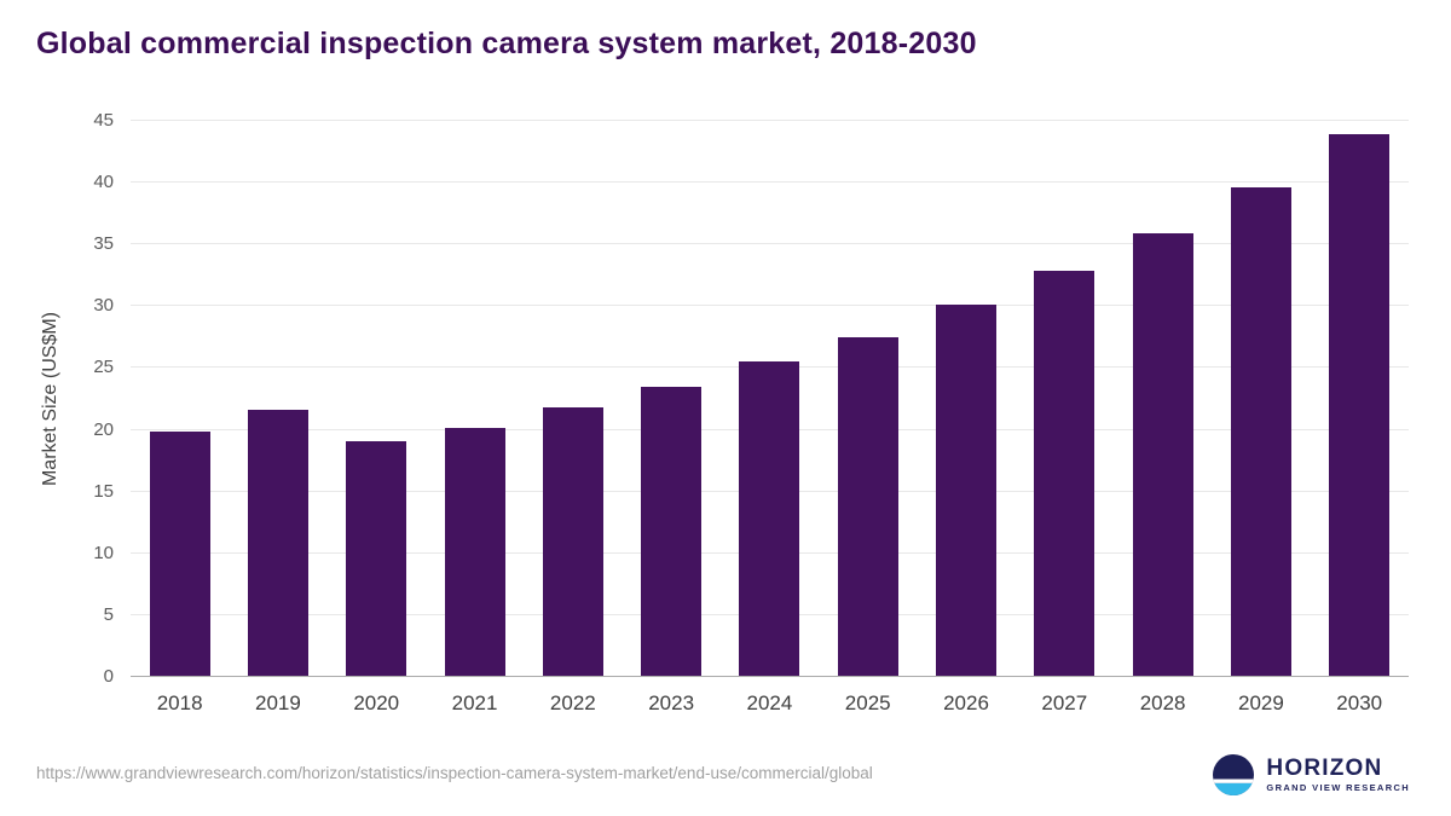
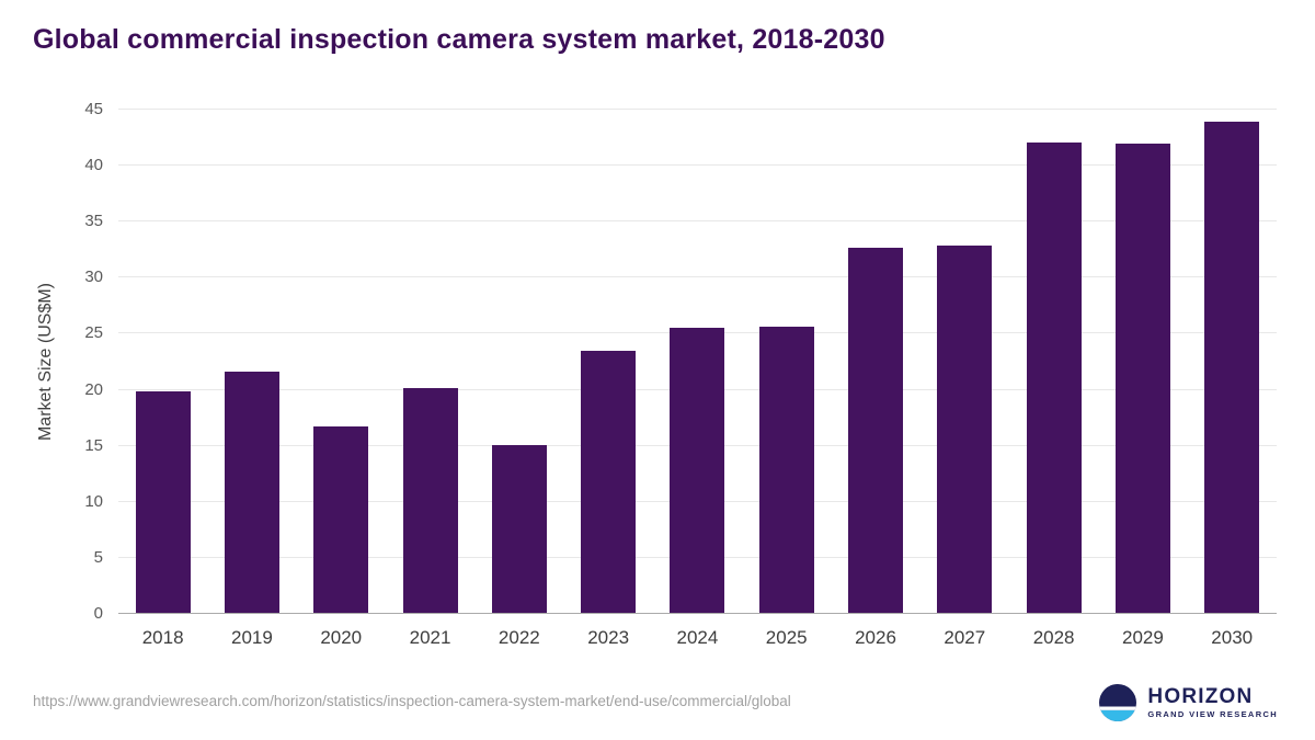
2020: 19.1 -> 16.7
2022: 21.8 -> 15.1
2025: 27.5 -> 25.6
2026: 30.1 -> 32.7
2028: 35.9 -> 42.1
2029: 39.6 -> 42.0
